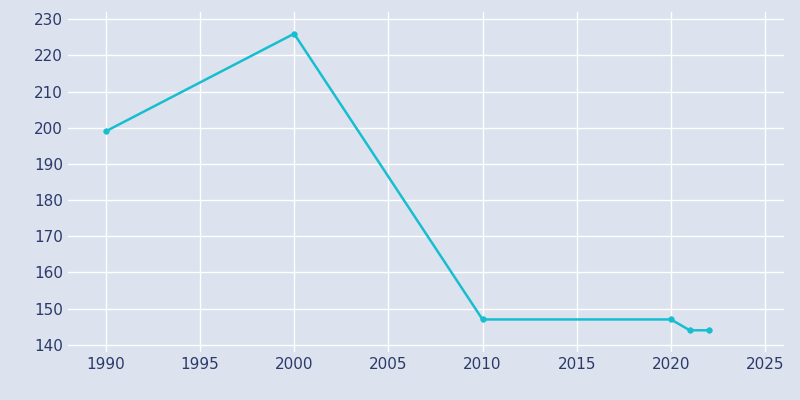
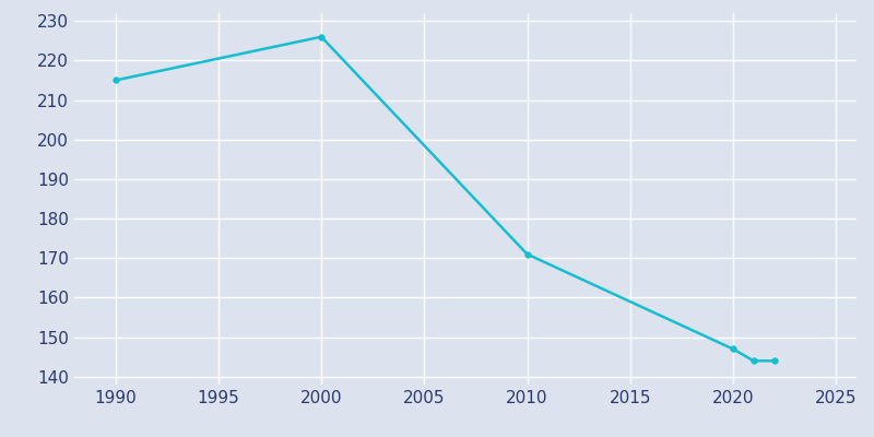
1990: 199 -> 215
2010: 147 -> 171
